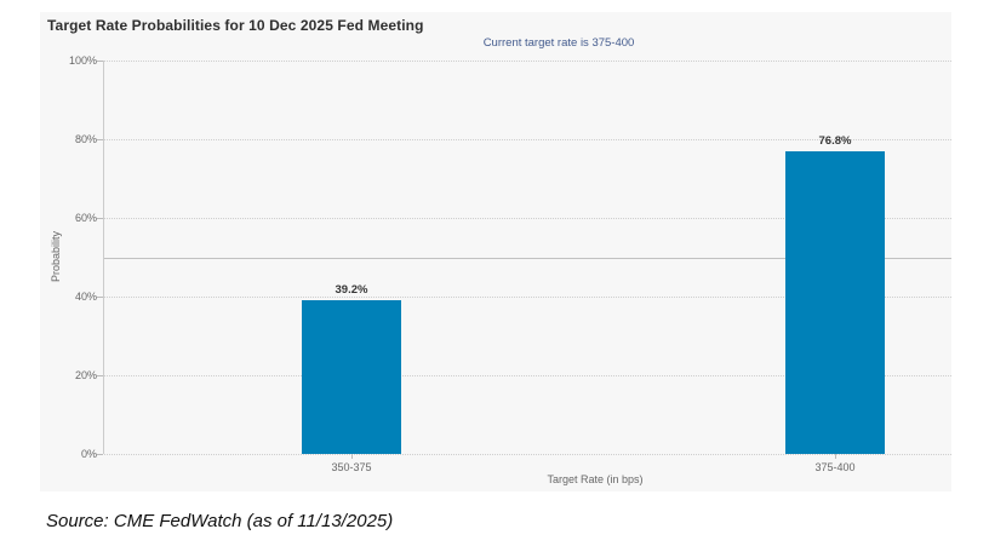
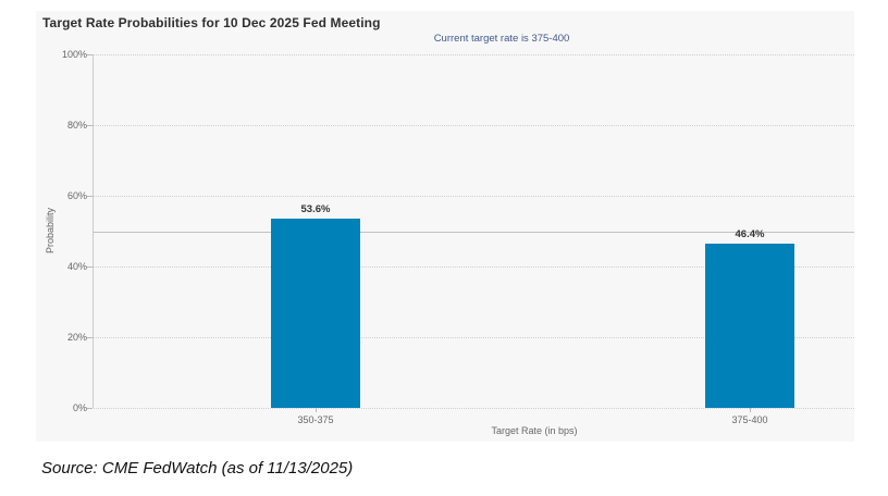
350-375: 39.2% -> 53.6%
375-400: 76.8% -> 46.4%
